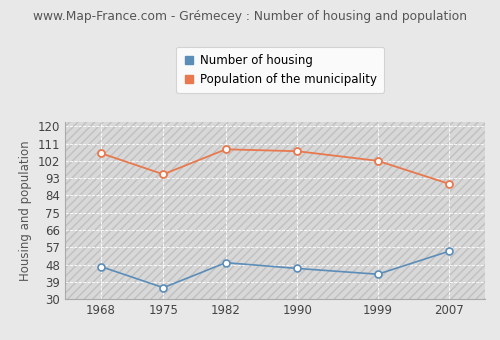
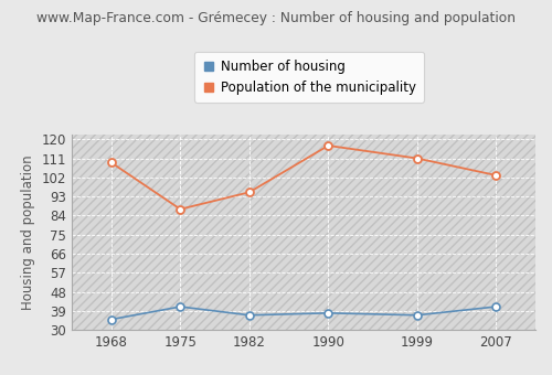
Number of housing/1968: 47 -> 35
Population of the municipality/1968: 106 -> 109
Number of housing/1975: 36 -> 41
Population of the municipality/1975: 95 -> 87
Number of housing/1982: 49 -> 37
Population of the municipality/1982: 108 -> 95
Number of housing/1990: 46 -> 38
Population of the municipality/1990: 107 -> 117
Number of housing/1999: 43 -> 37
Population of the municipality/1999: 102 -> 111
Number of housing/2007: 55 -> 41
Population of the municipality/2007: 90 -> 103
